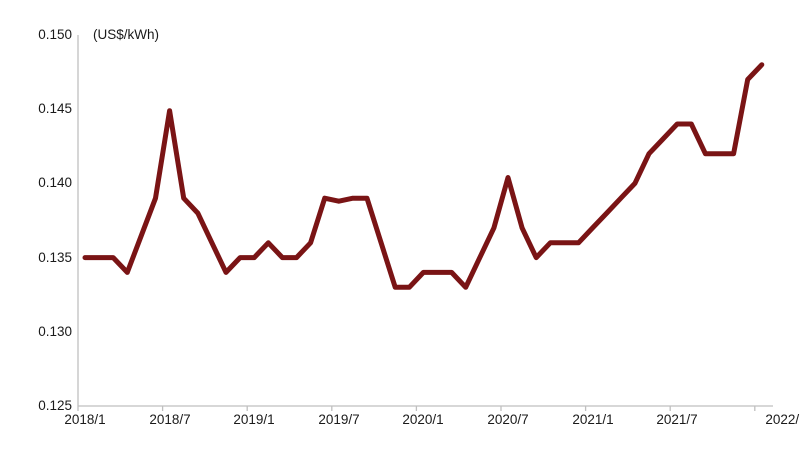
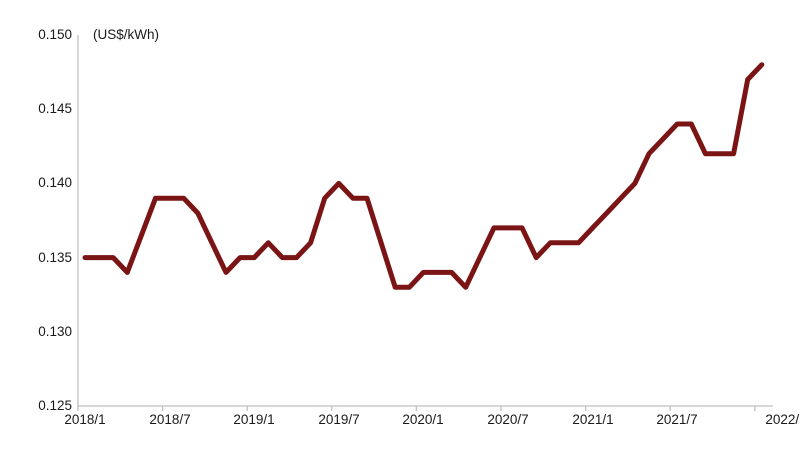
2018/7: 0.1449 -> 0.1390
2019/7: 0.1388 -> 0.1400
2020/7: 0.1404 -> 0.1370
